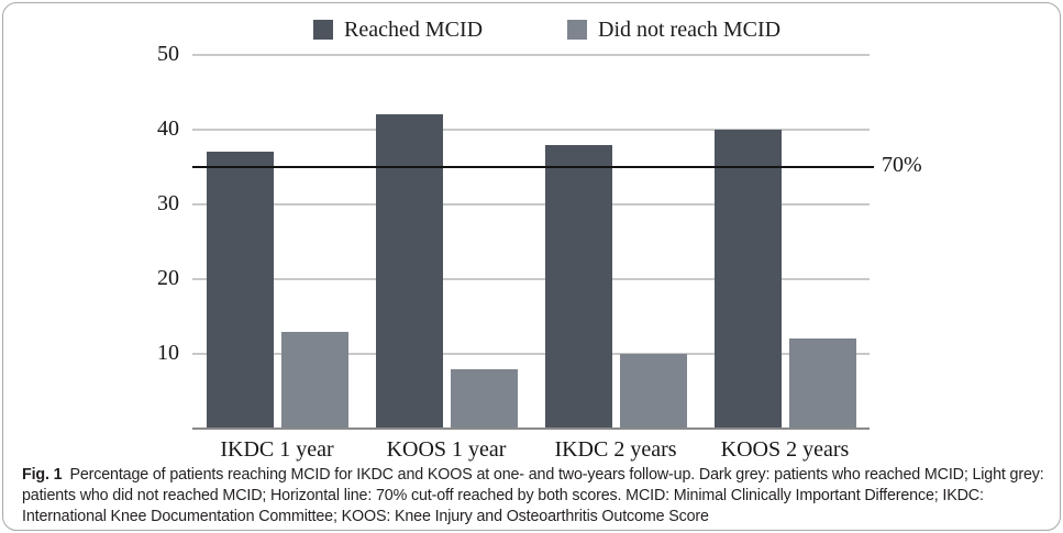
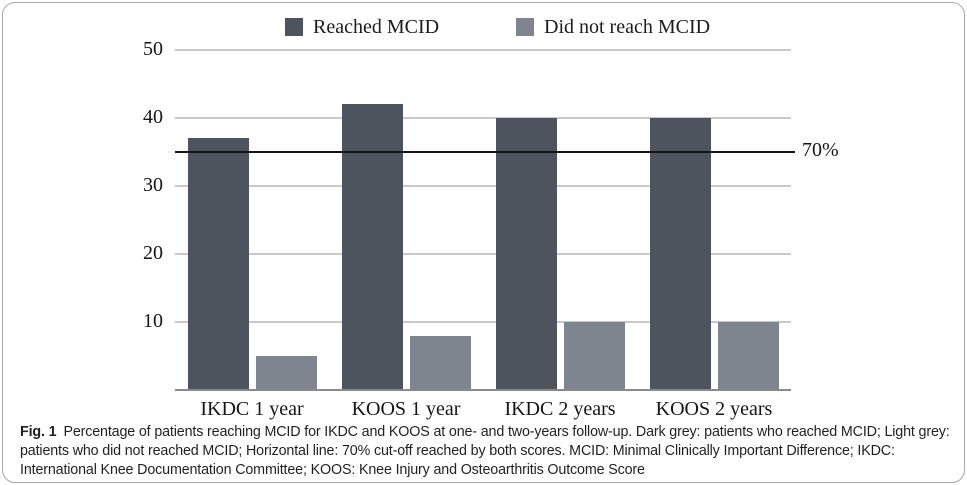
Did not reach MCID/IKDC 1 year: 13 -> 5
Reached MCID/IKDC 2 years: 38 -> 40
Did not reach MCID/KOOS 2 years: 12 -> 10
